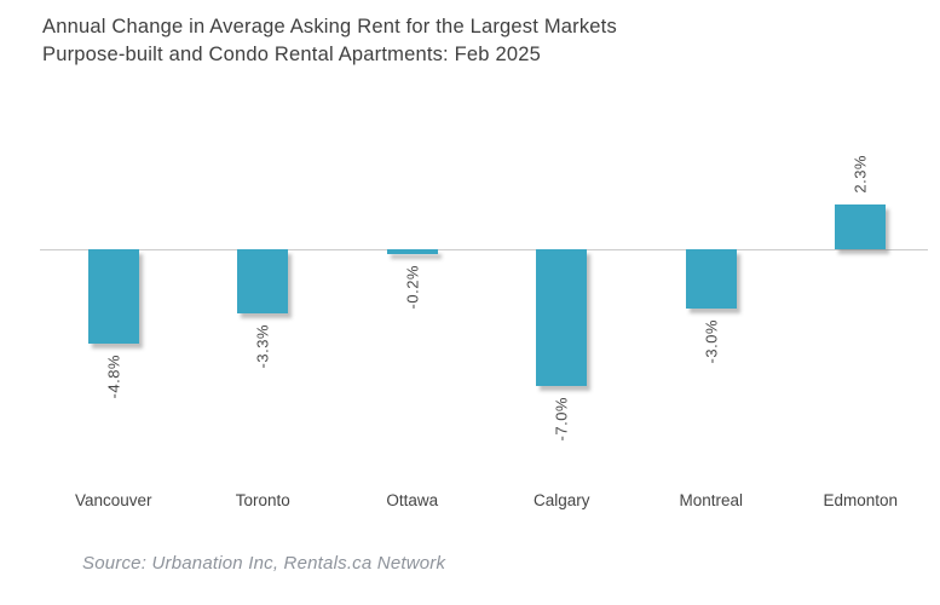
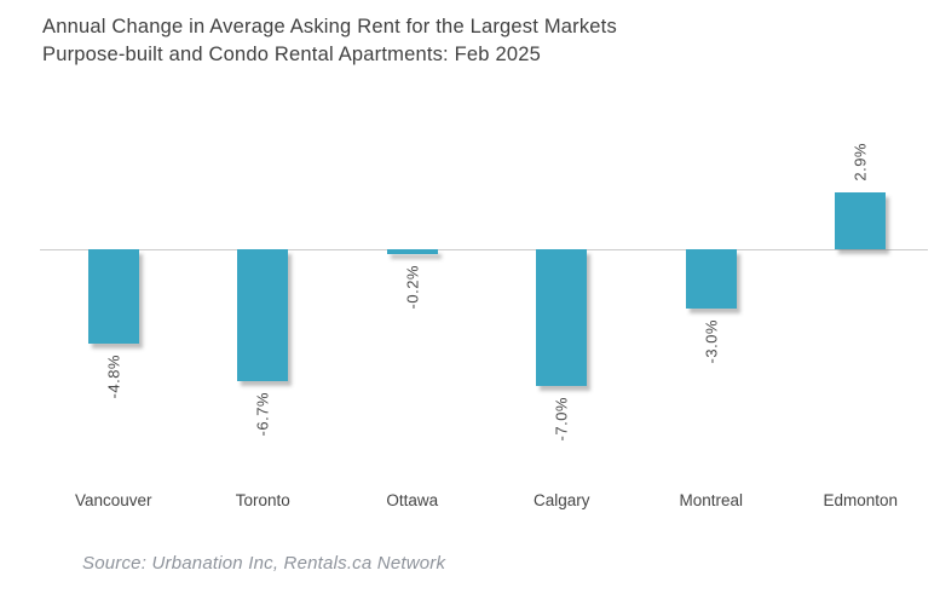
Toronto: -3.3% -> -6.7%
Edmonton: 2.3% -> 2.9%
